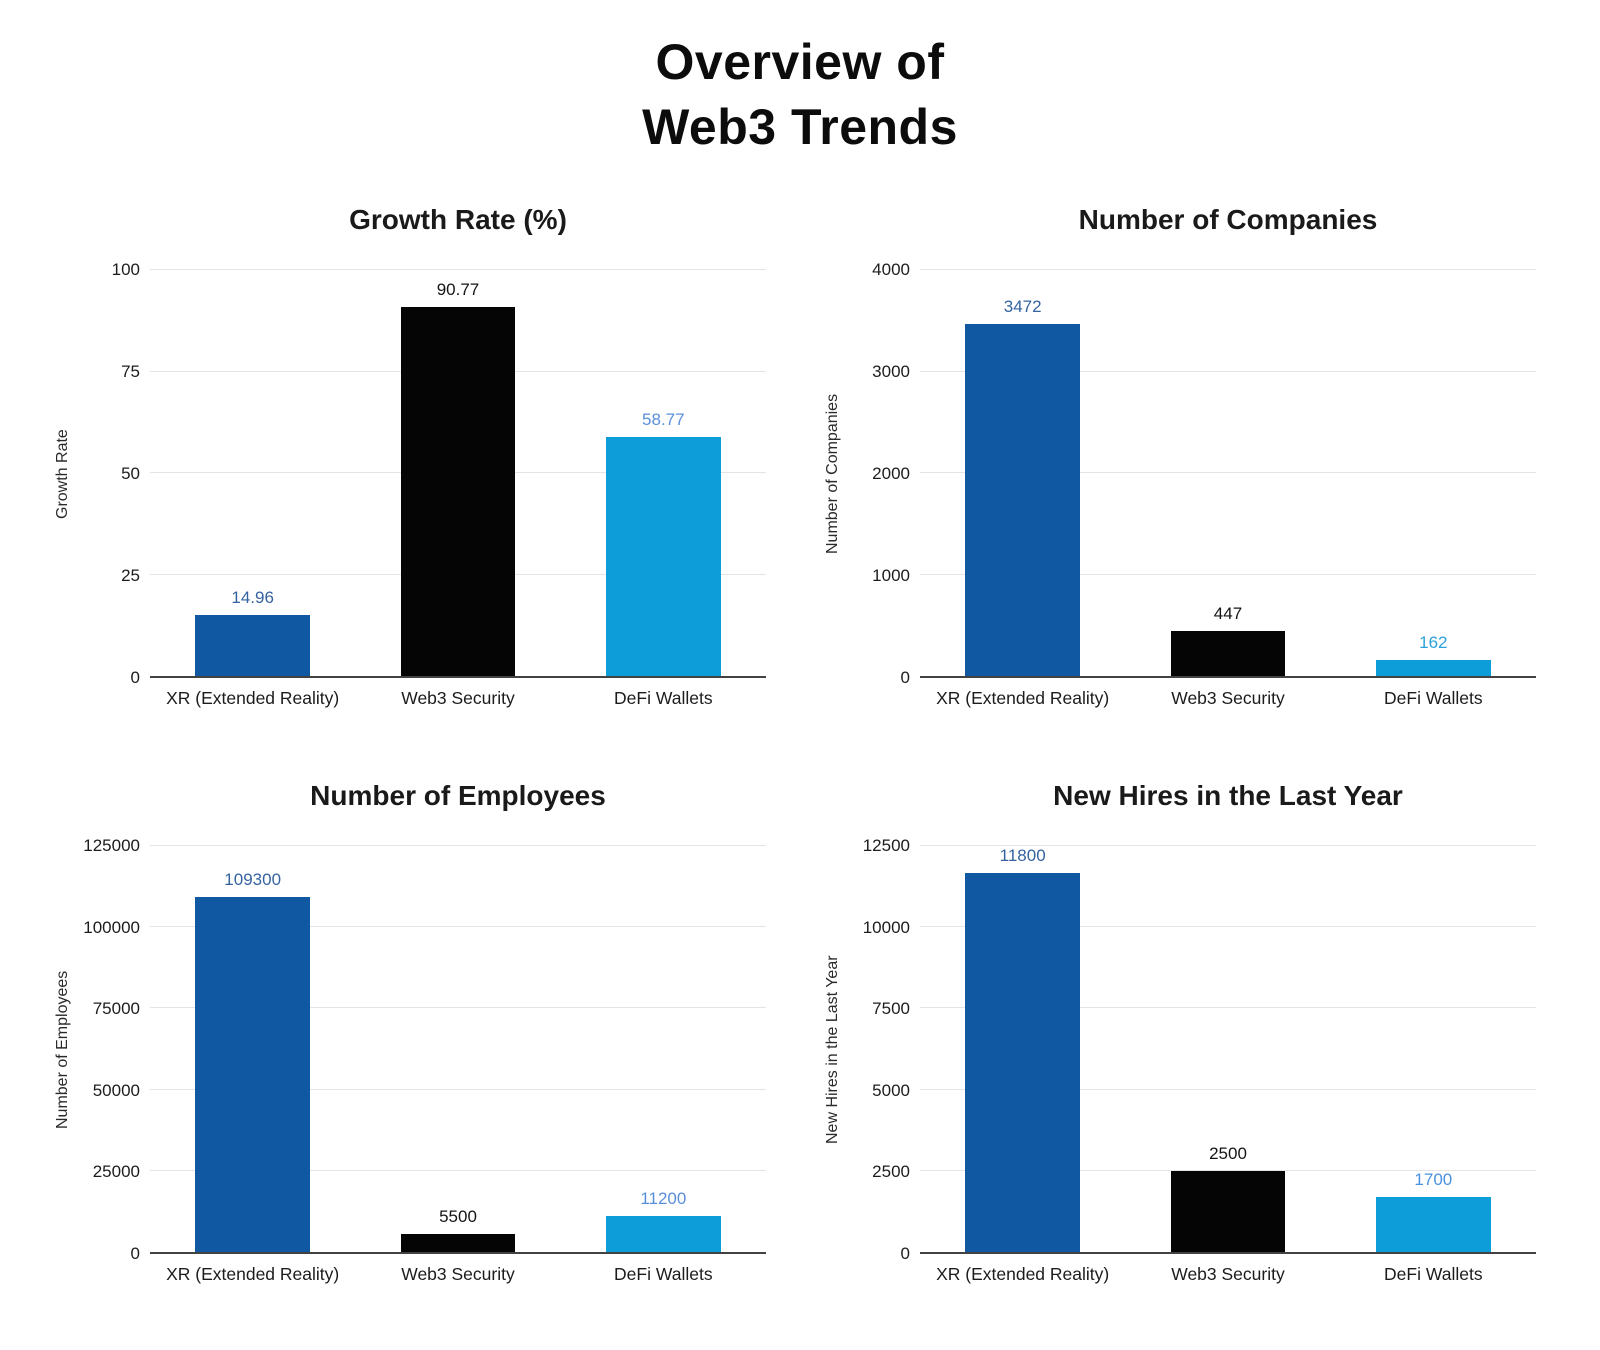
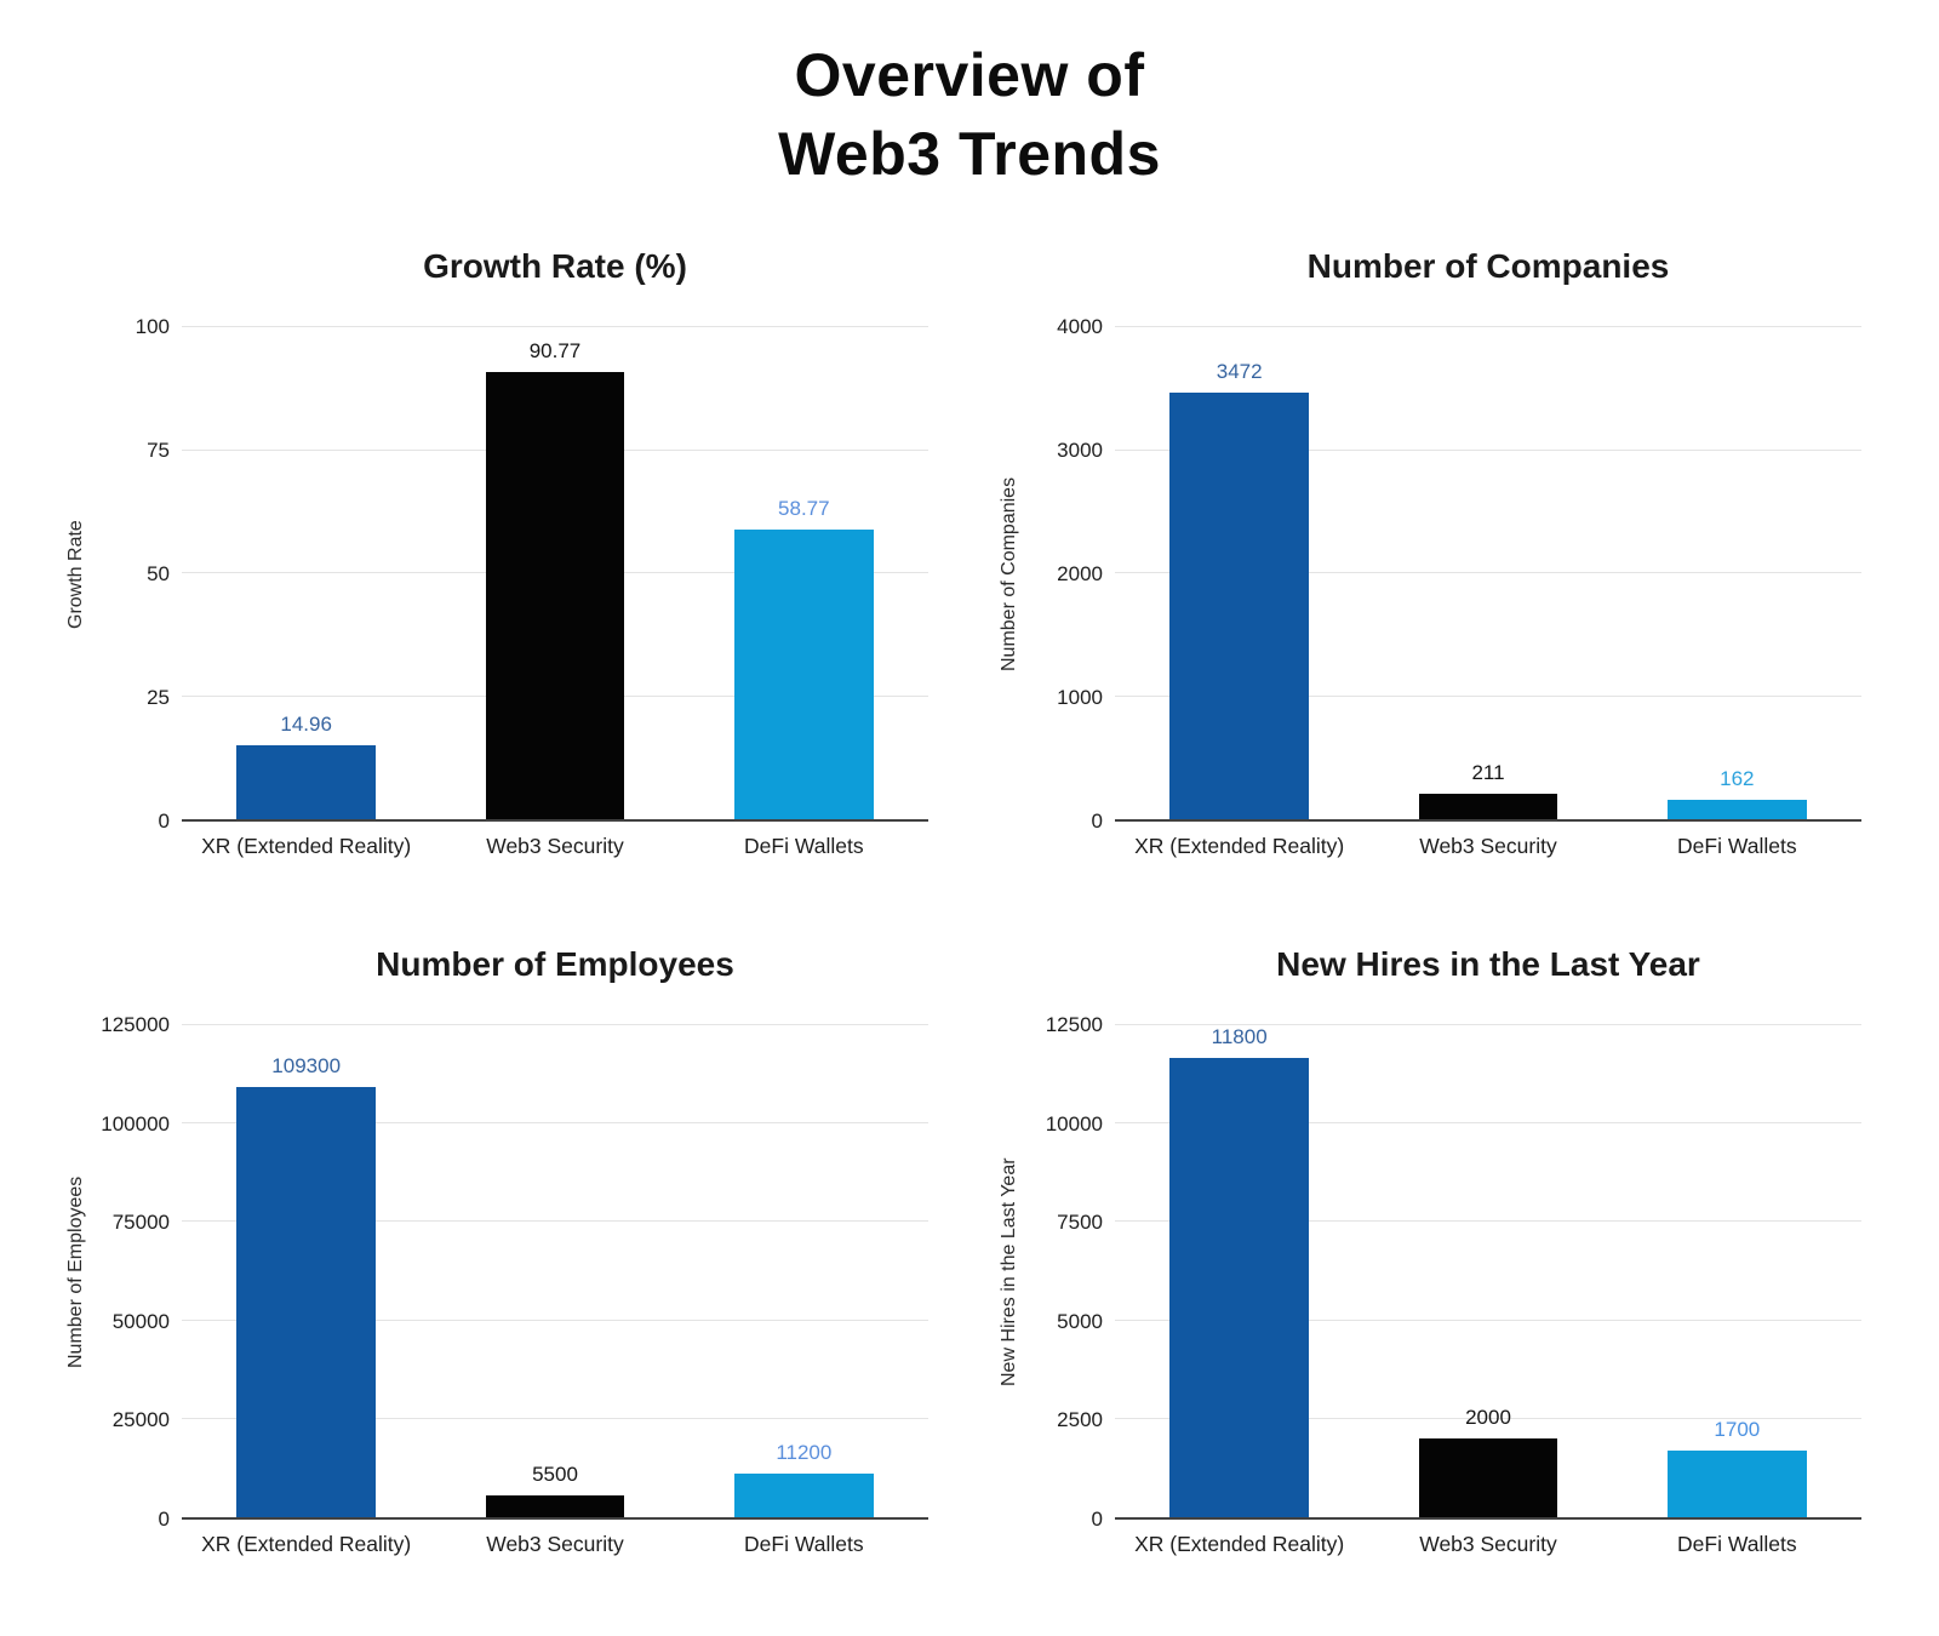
Number of Companies/Web3 Security: 447 -> 211
New Hires in the Last Year/Web3 Security: 2500 -> 2000
